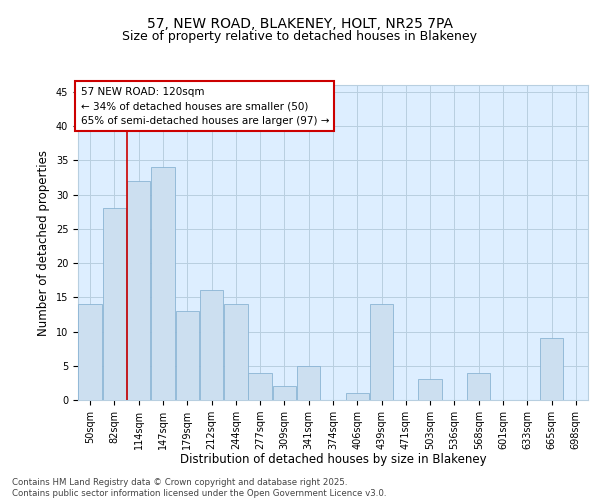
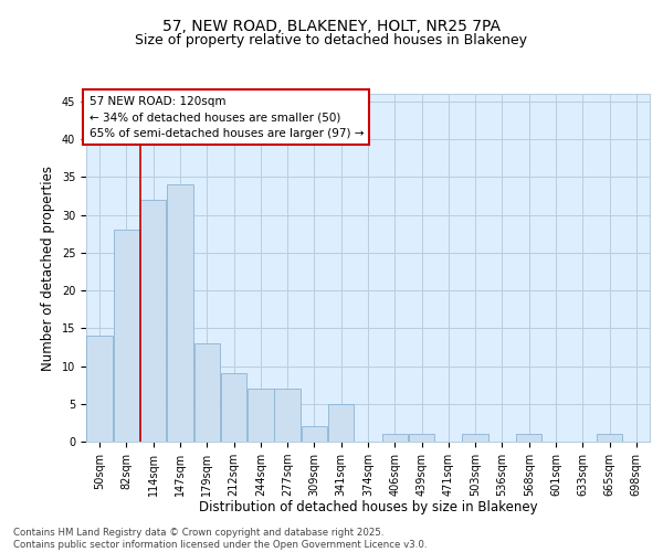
212sqm: 16 -> 9
244sqm: 14 -> 7
277sqm: 4 -> 7
439sqm: 14 -> 1
503sqm: 3 -> 1
568sqm: 4 -> 1
665sqm: 9 -> 1
